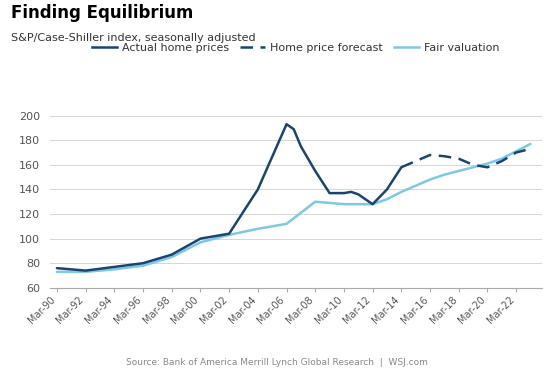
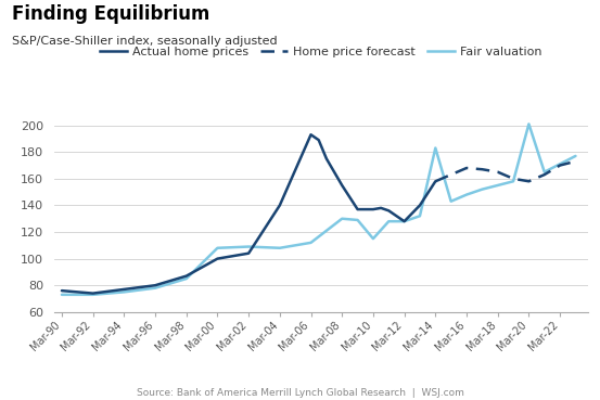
Fair valuation/Mar-00: 97 -> 108
Fair valuation/Mar-02: 103 -> 109
Fair valuation/Mar-10: 128 -> 115
Fair valuation/Mar-14: 138 -> 183
Fair valuation/Mar-20: 161 -> 201
